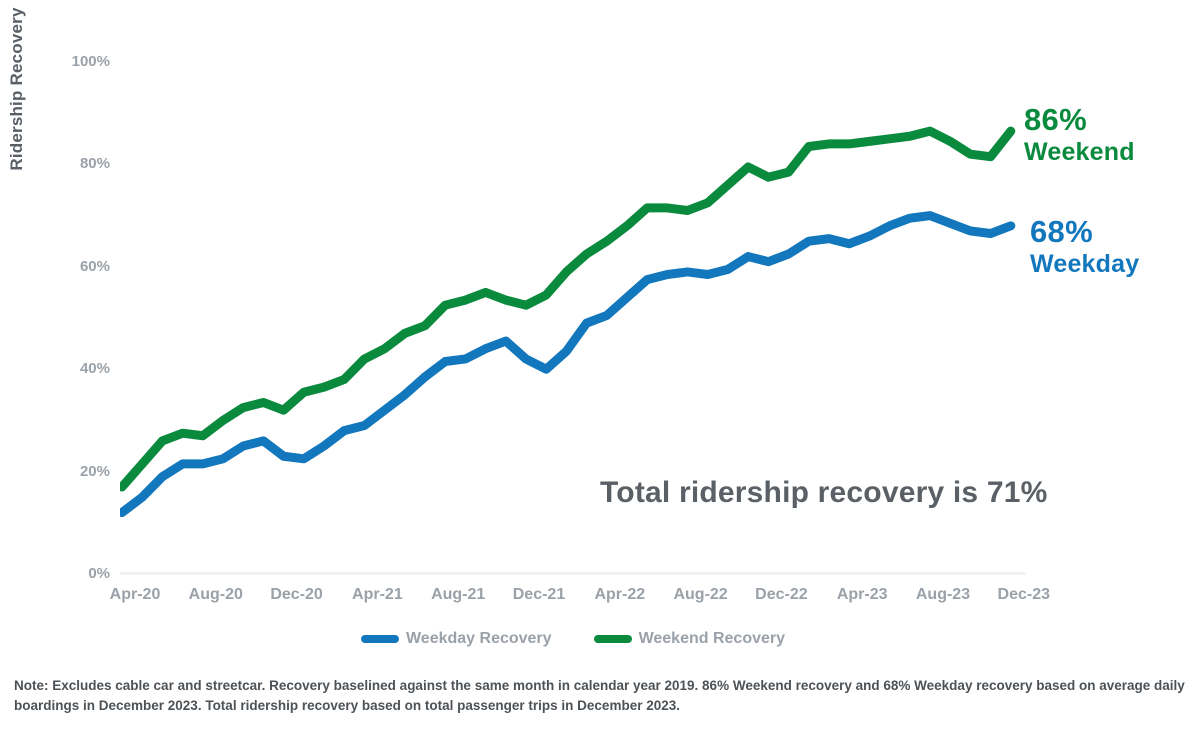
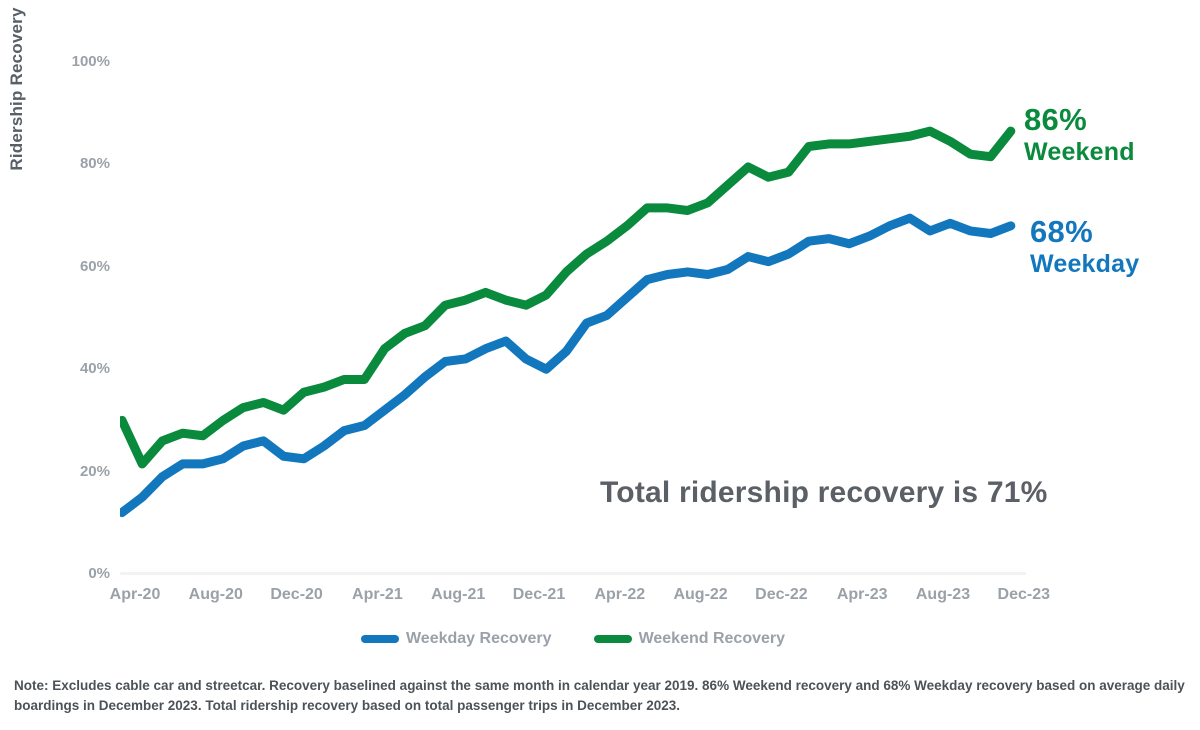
Weekend Recovery/Apr-20: 17% -> 30%
Weekend Recovery/Apr-21: 42% -> 38%
Weekday Recovery/Aug-23: 70% -> 67%
